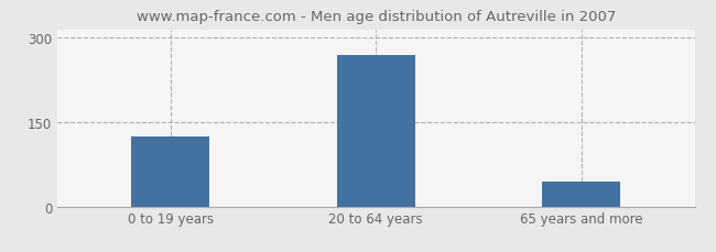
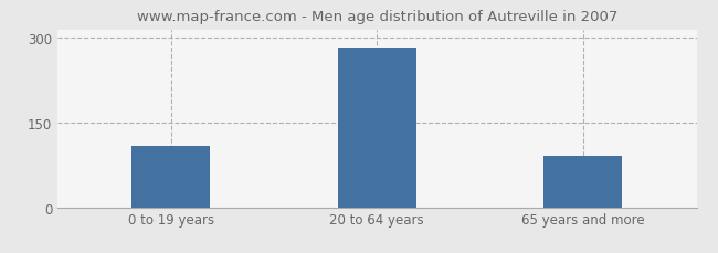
0 to 19 years: 125 -> 108
20 to 64 years: 270 -> 282
65 years and more: 45 -> 92
